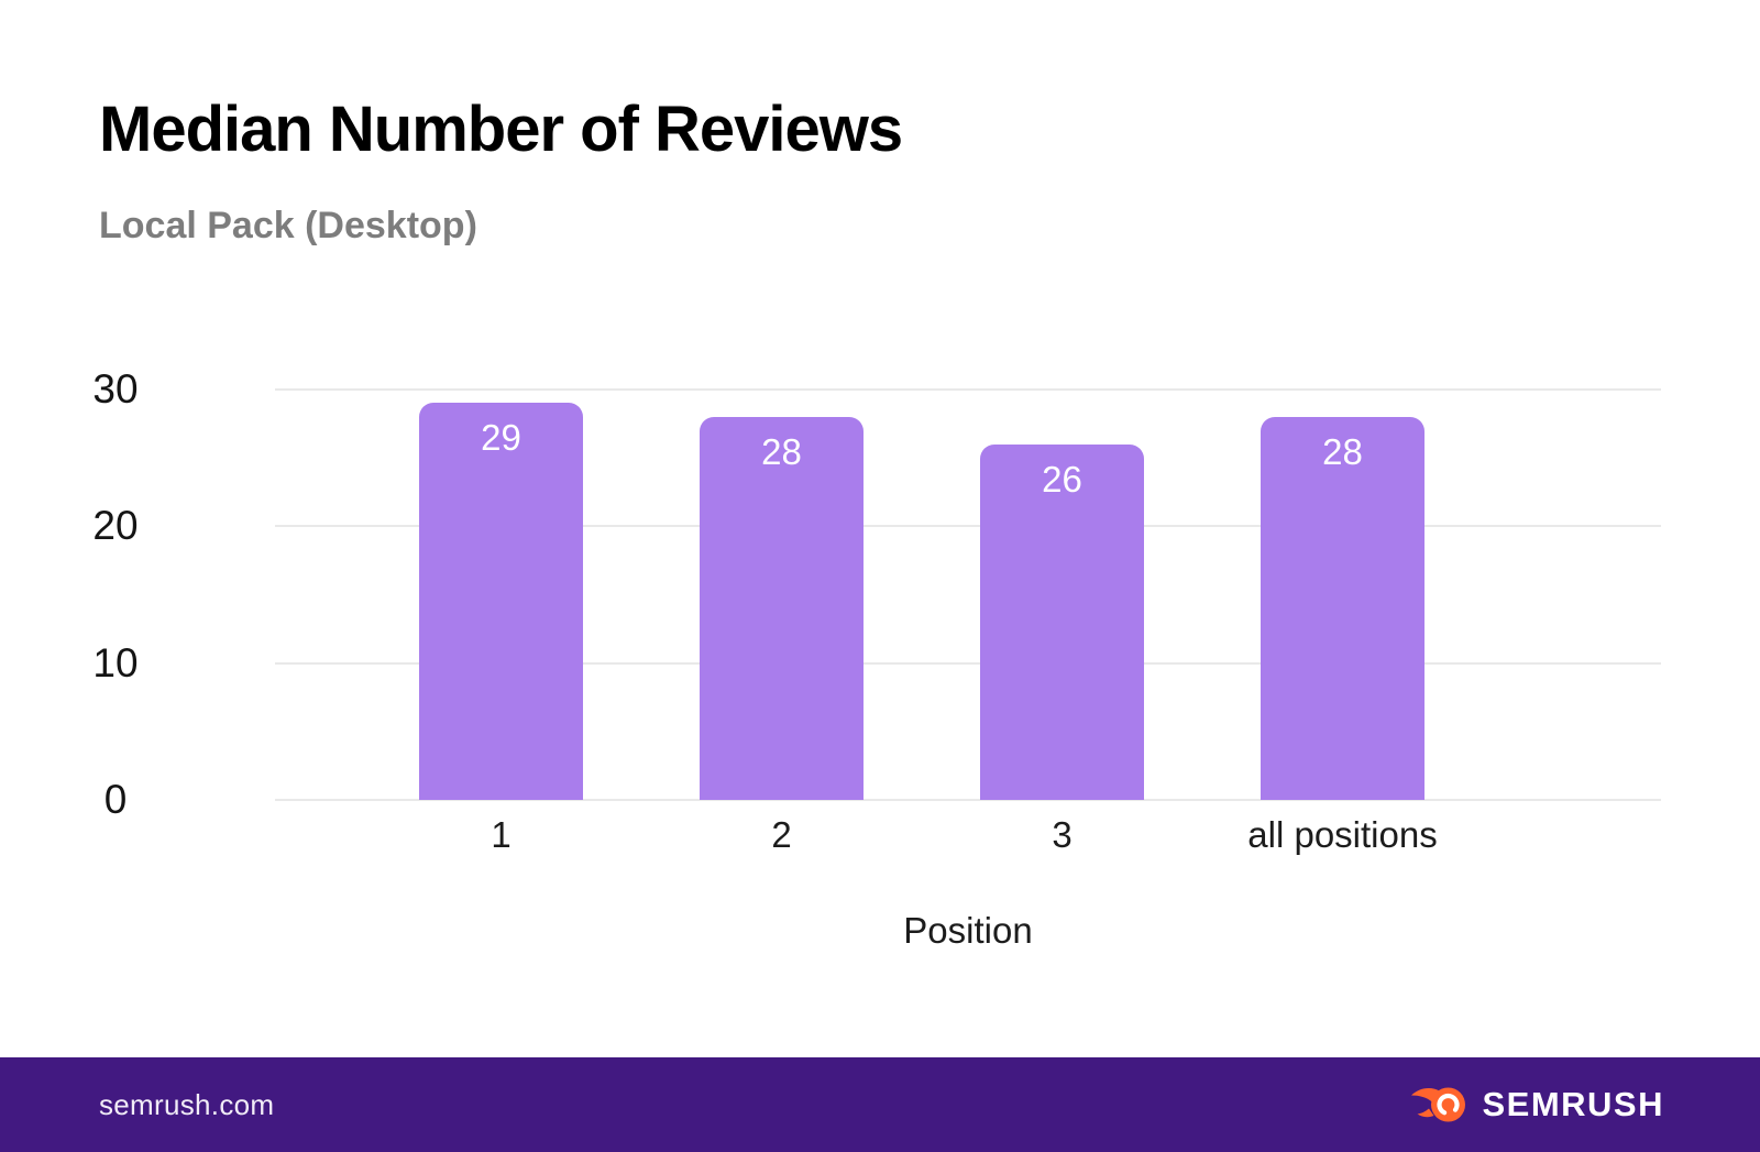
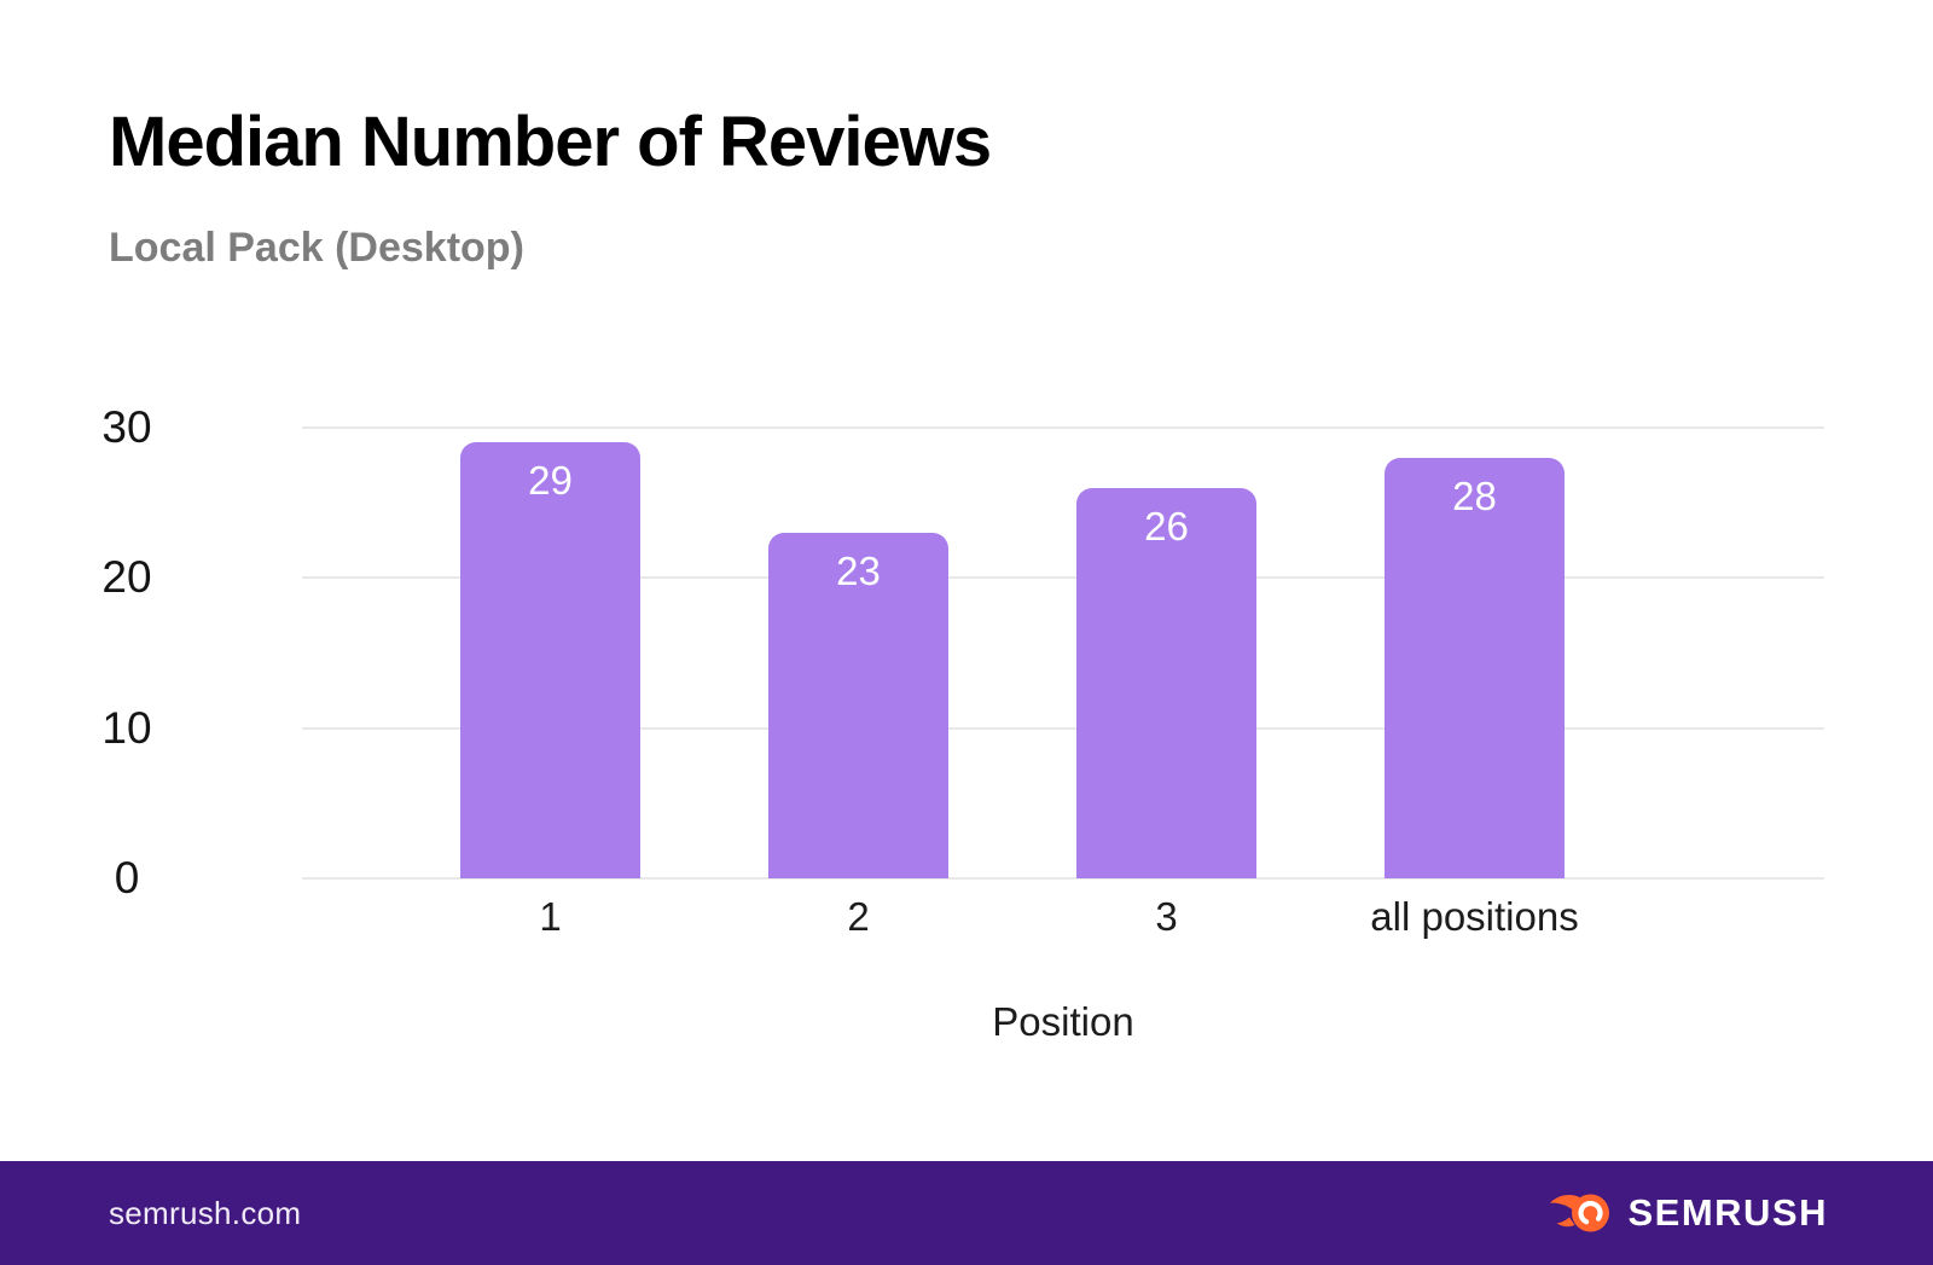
2: 28 -> 23
